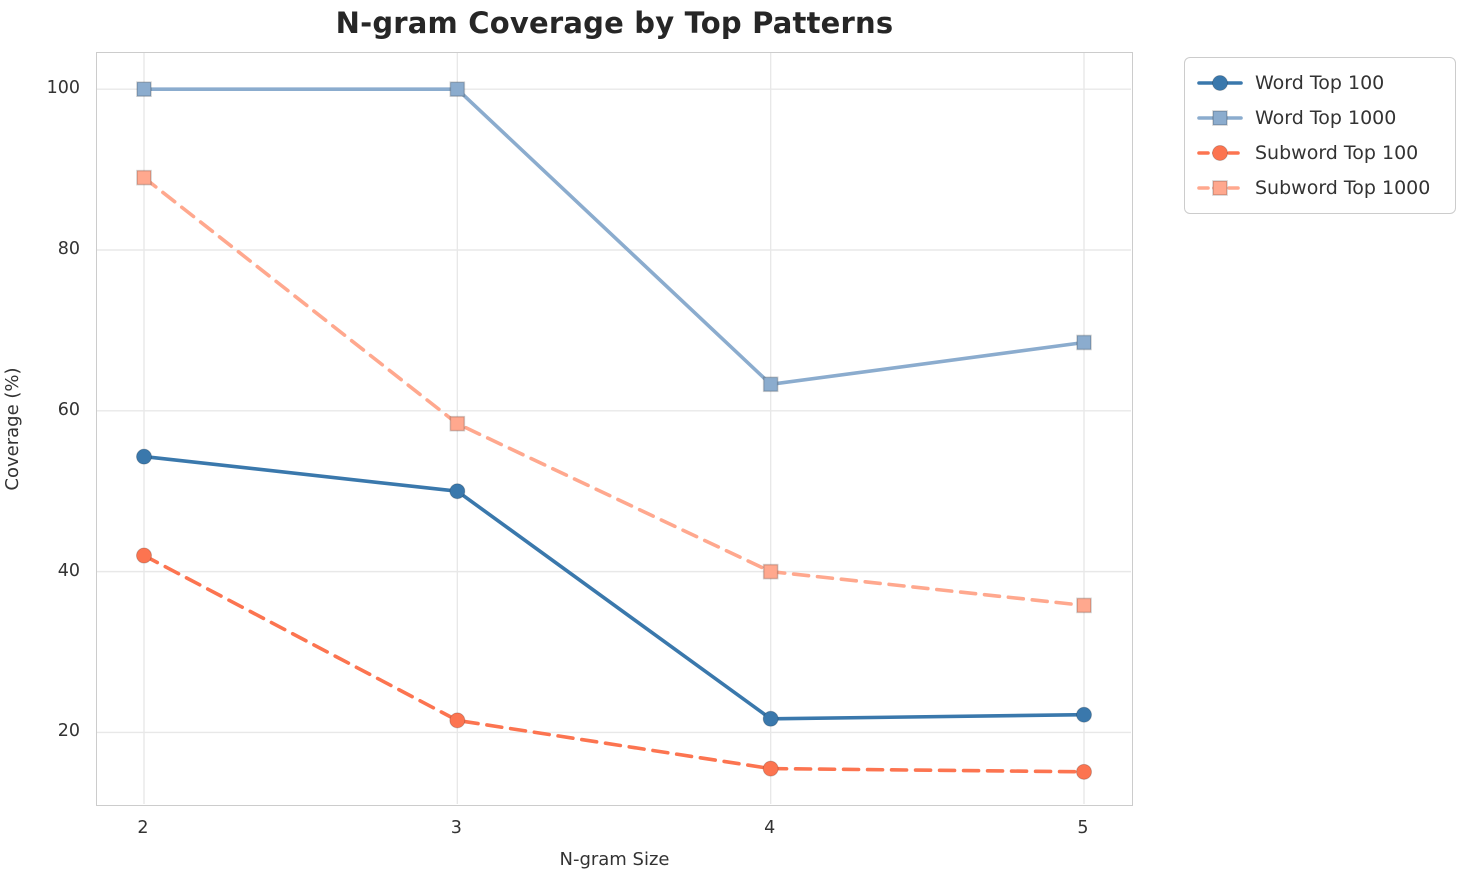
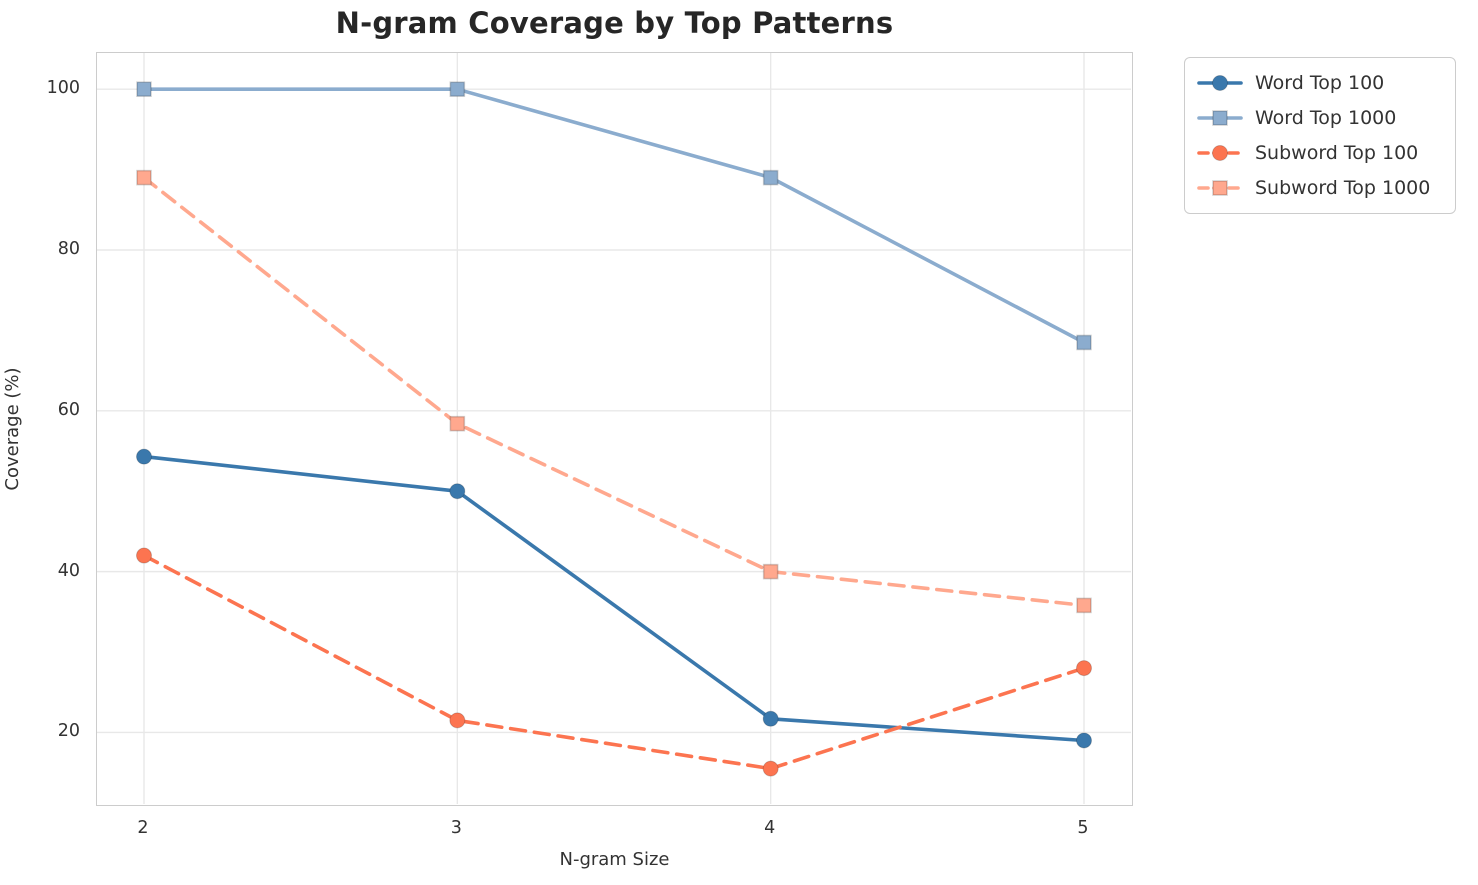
Word Top 1000/4: 63 -> 89
Word Top 100/5: 22 -> 19
Subword Top 100/5: 15 -> 28
